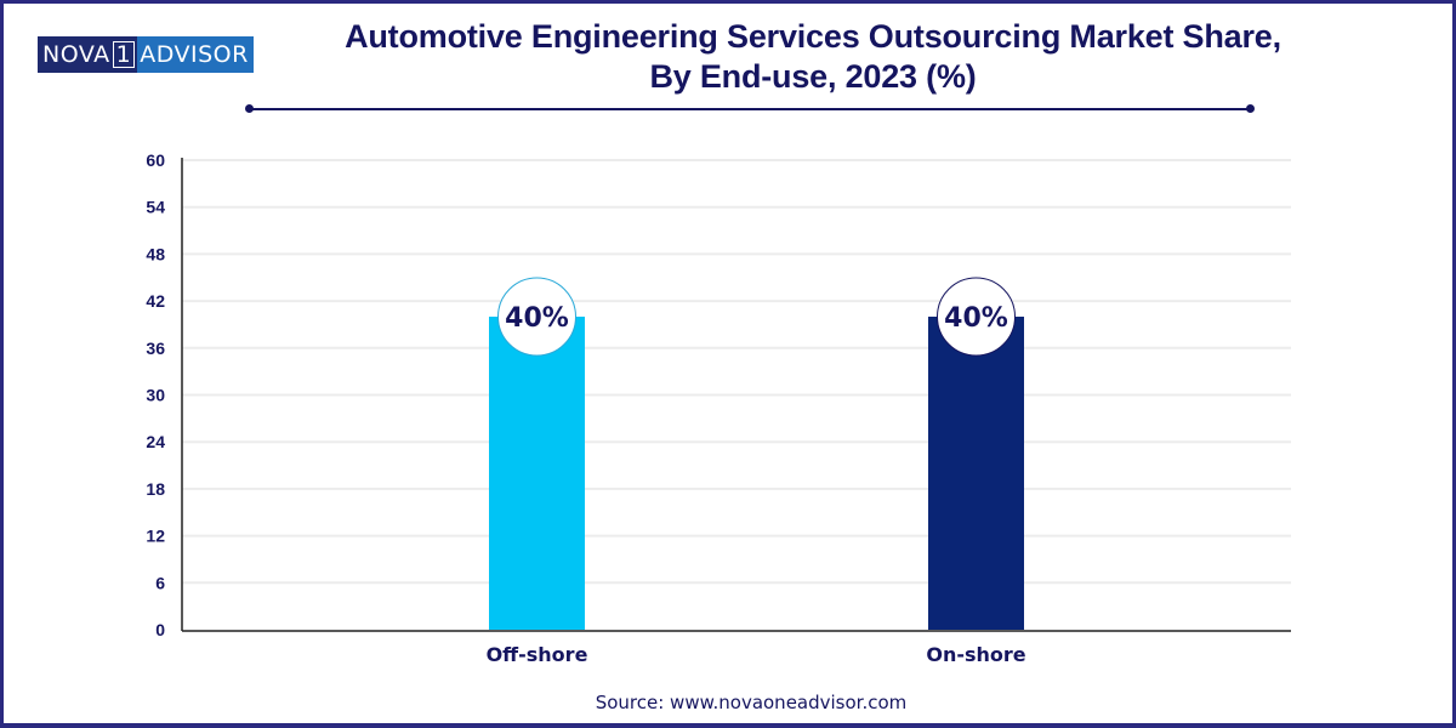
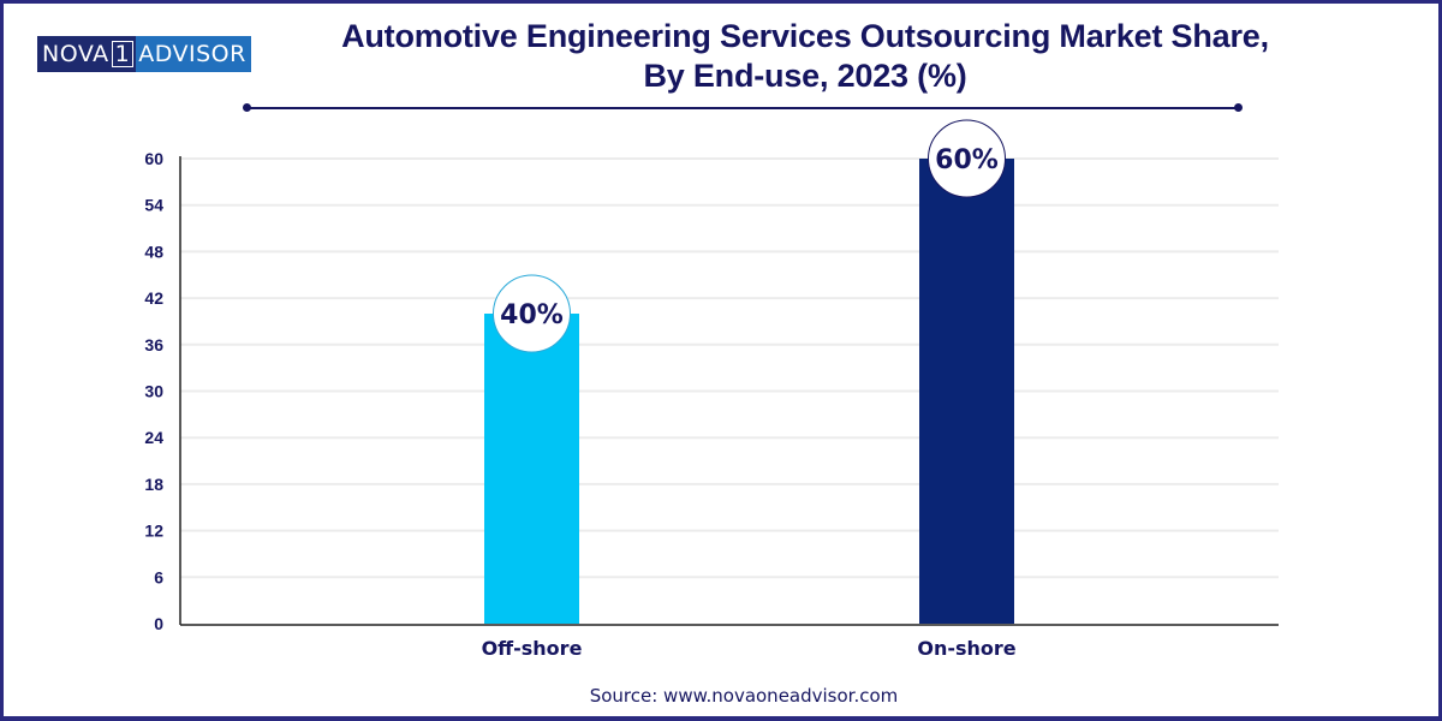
On-shore: 40% -> 60%
